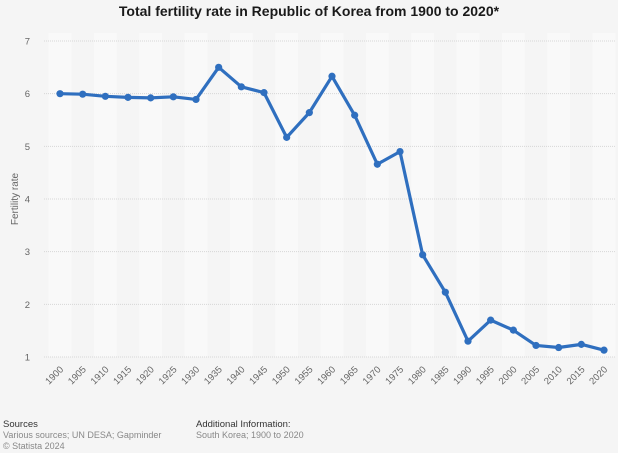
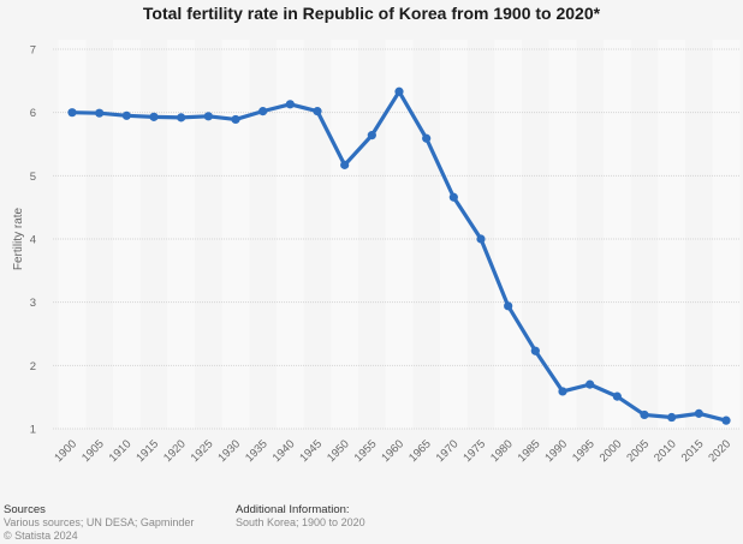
1935: 6.5 -> 6.0
1975: 4.9 -> 4.0
1990: 1.3 -> 1.6
